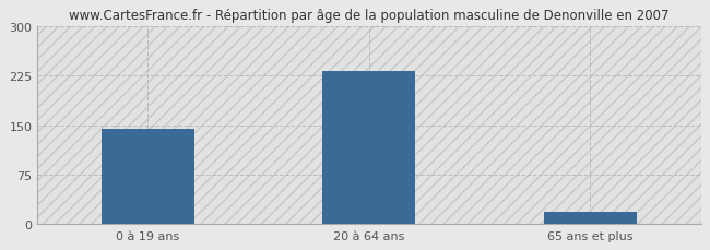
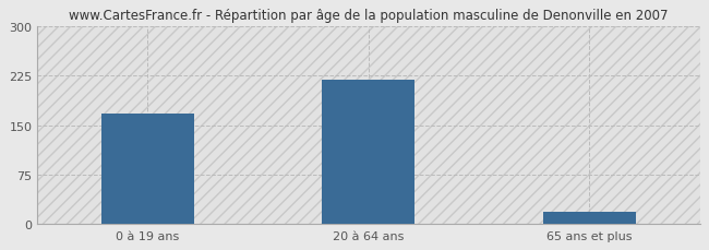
0 à 19 ans: 145 -> 168
20 à 64 ans: 232 -> 220
